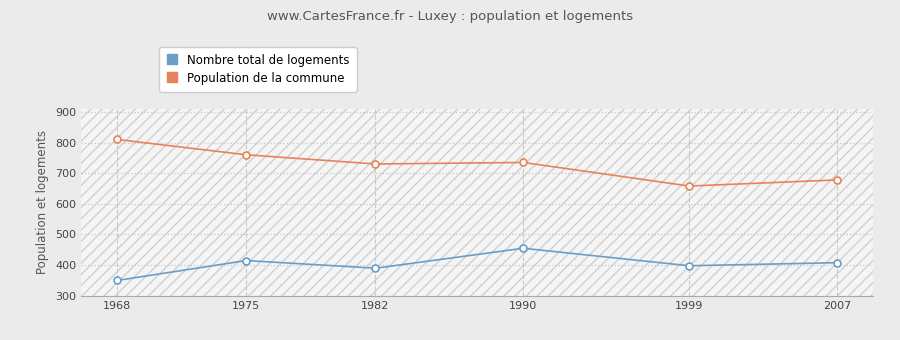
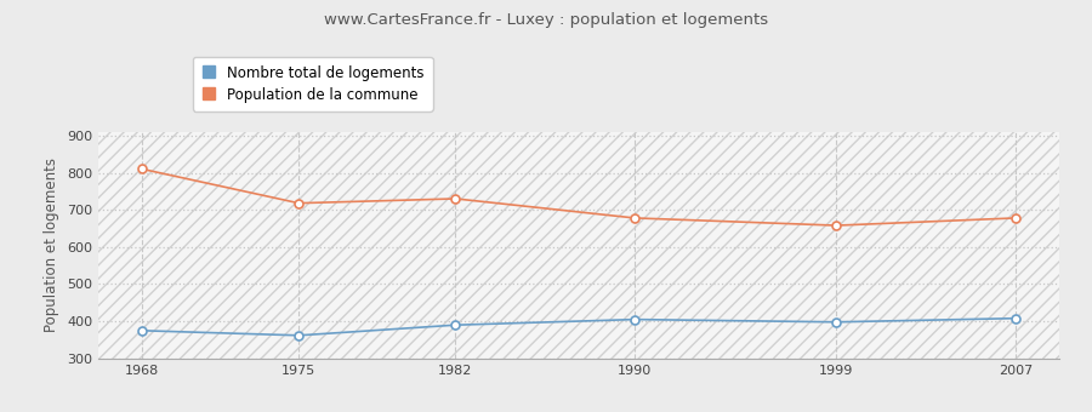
Nombre total de logements/1968: 350 -> 375
Nombre total de logements/1975: 415 -> 362
Population de la commune/1975: 760 -> 718
Nombre total de logements/1990: 455 -> 405
Population de la commune/1990: 735 -> 678
